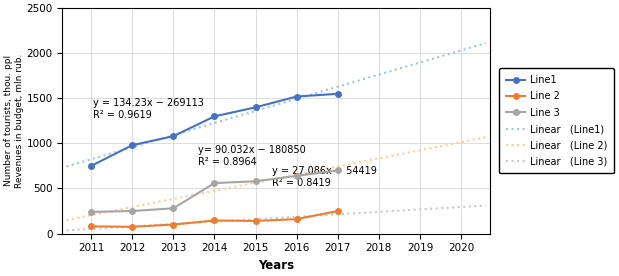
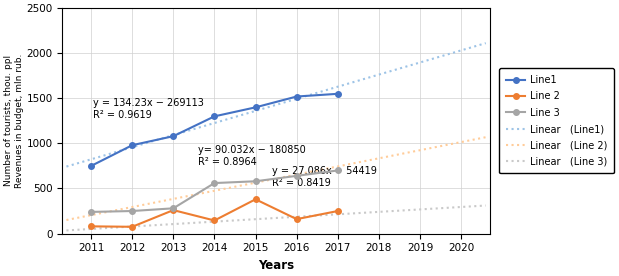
Line 2/2013: 100 -> 260
Line 2/2015: 140 -> 380
